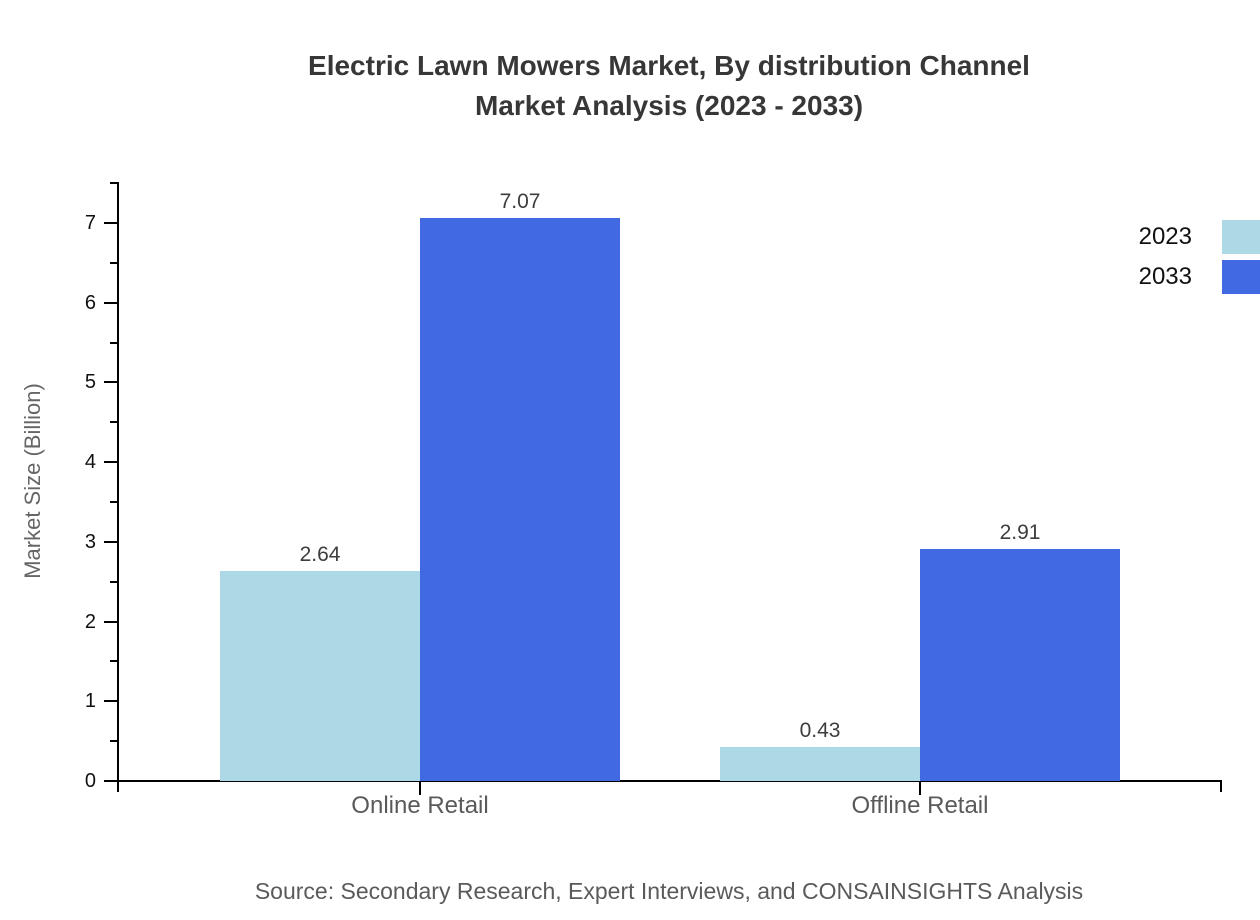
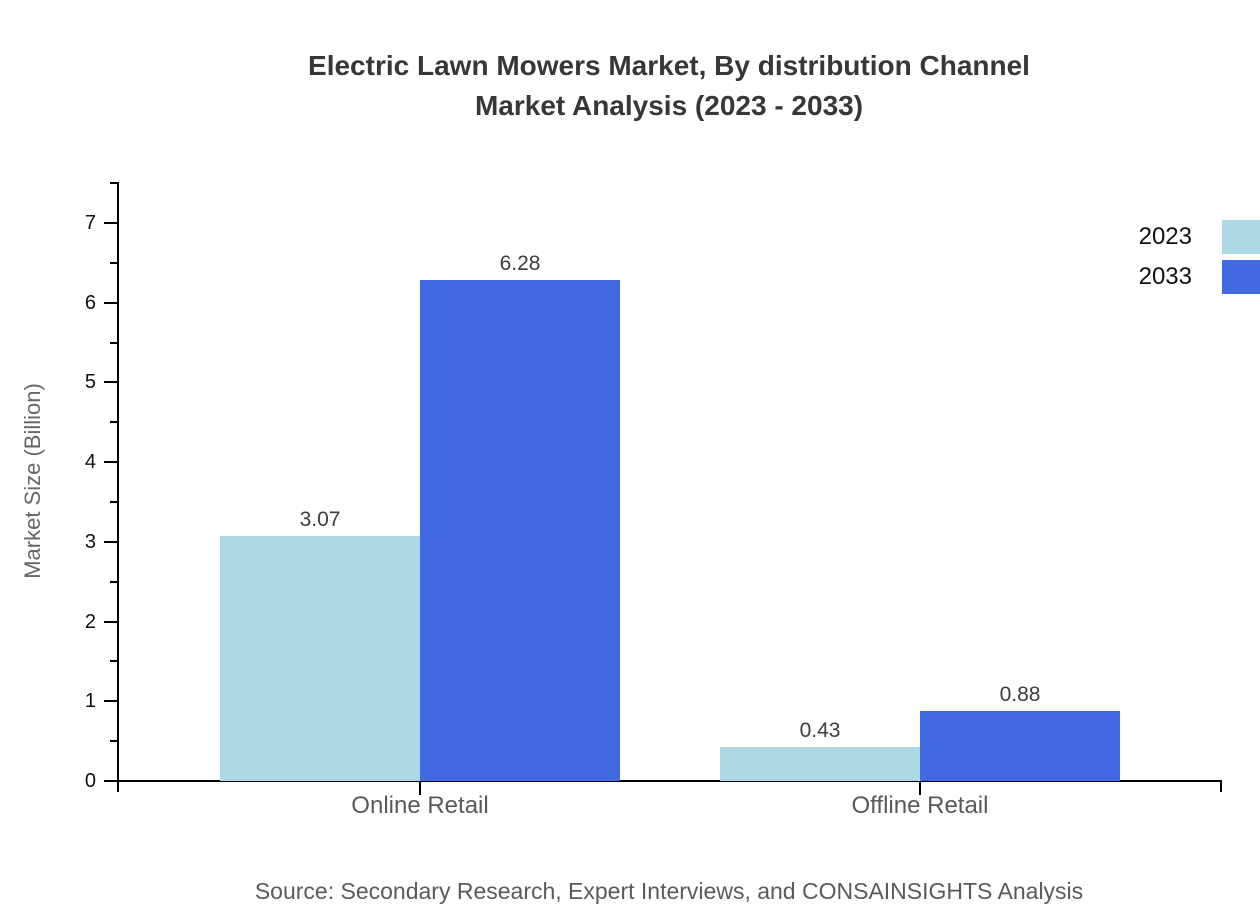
2023/Online Retail: 2.64 -> 3.07
2033/Online Retail: 7.07 -> 6.28
2033/Offline Retail: 2.91 -> 0.88
